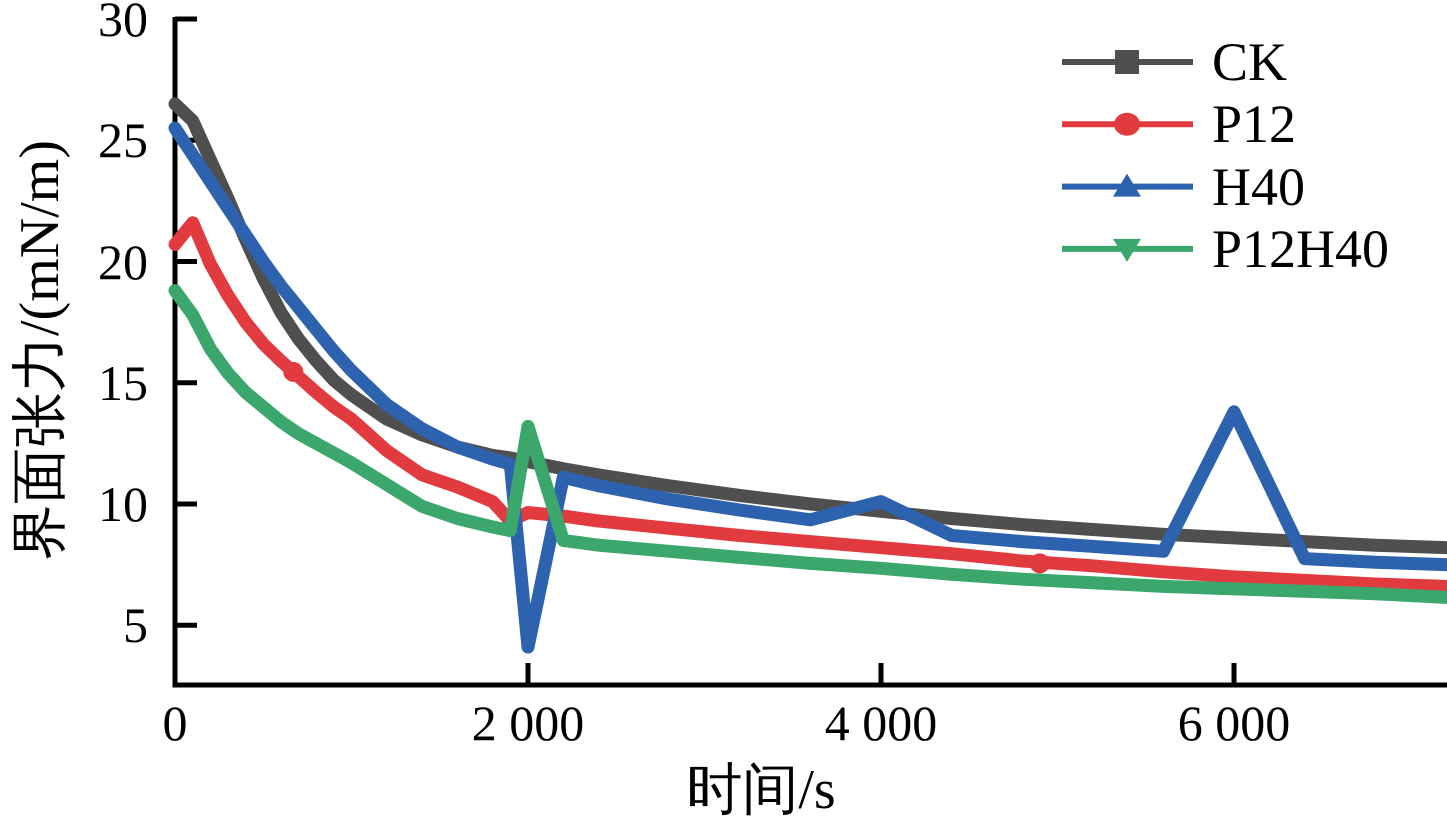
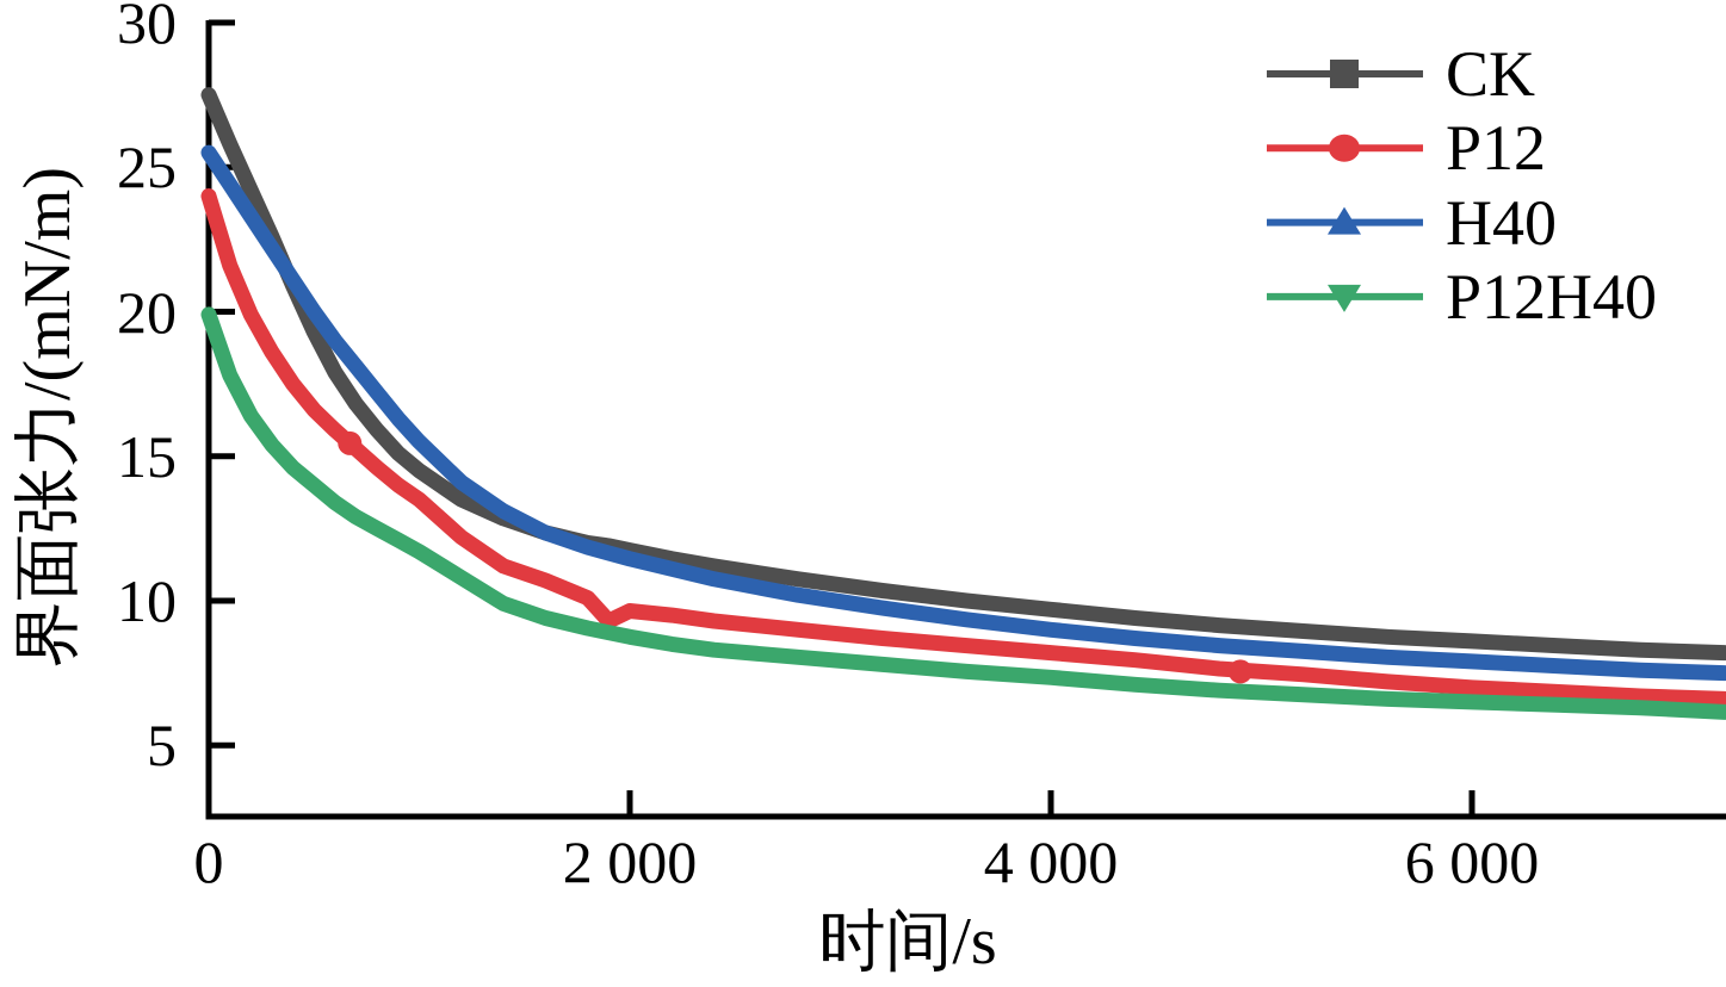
CK/0: 26.5 -> 27.5
P12/0: 20.7 -> 24.0
P12H40/0: 18.8 -> 19.9
H40/2000: 4.1 -> 11.4
P12H40/2000: 13.2 -> 8.8
H40/4000: 10.1 -> 9.0
H40/6000: 13.8 -> 7.9
